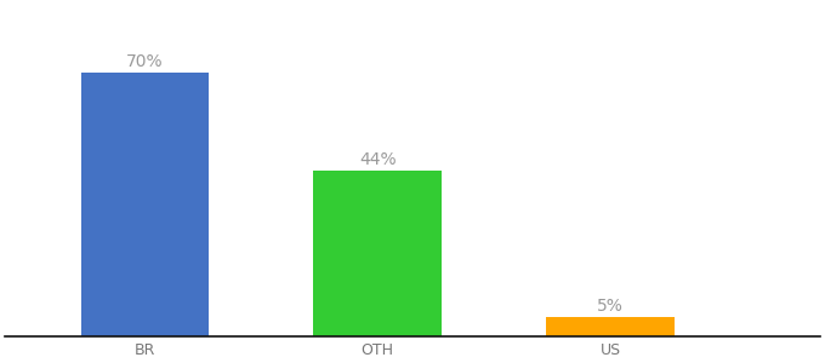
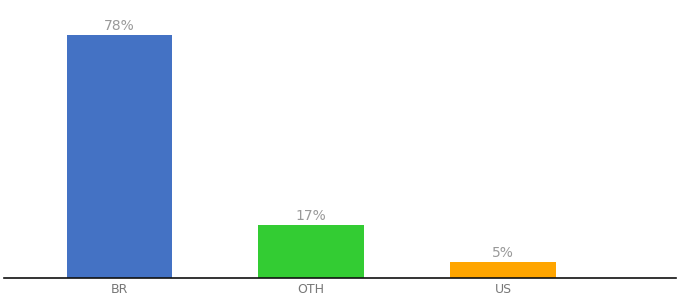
BR: 70% -> 78%
OTH: 44% -> 17%
